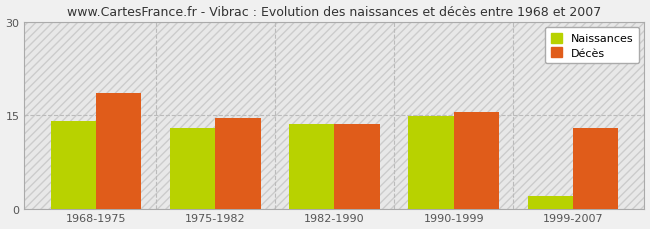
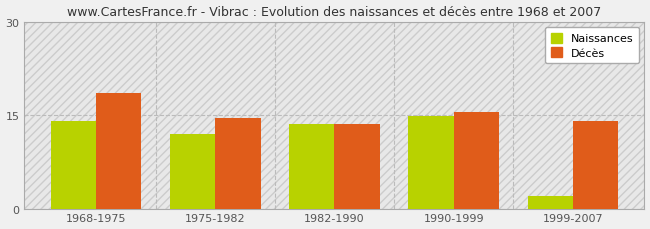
Naissances/1975-1982: 13.0 -> 12.0
Décès/1999-2007: 13.0 -> 14.0
